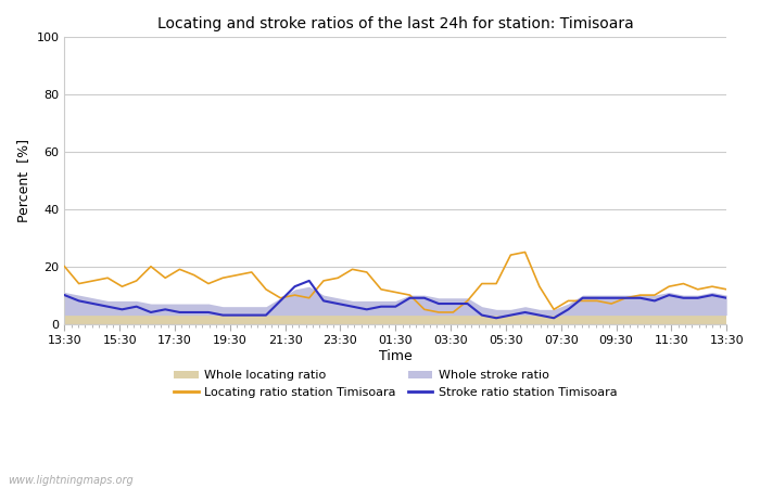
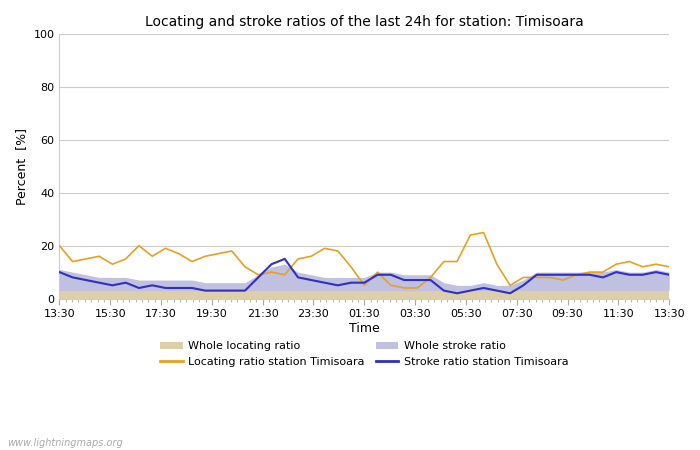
Locating ratio station Timisoara/01:30: 11 -> 5
